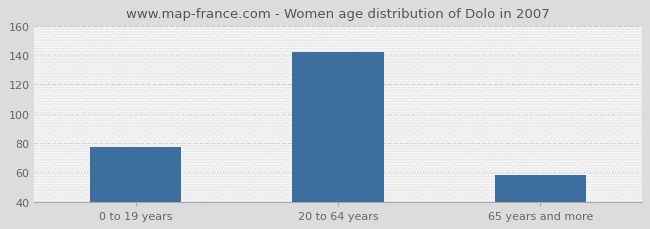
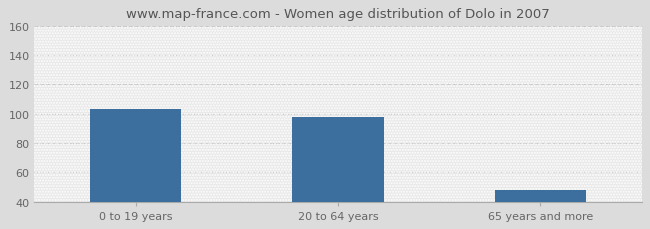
0 to 19 years: 77 -> 103
20 to 64 years: 142 -> 98
65 years and more: 58 -> 48
